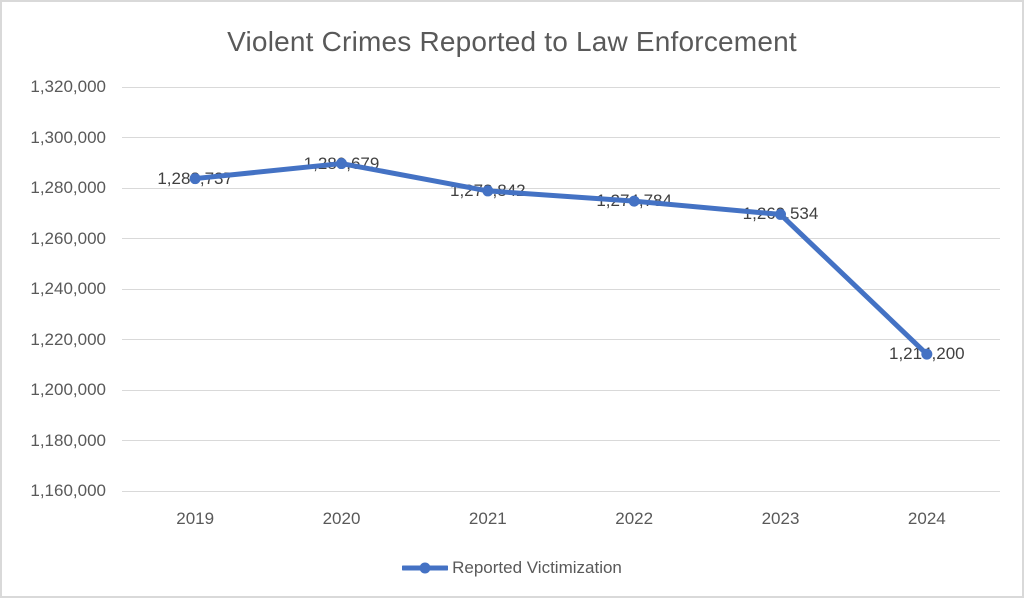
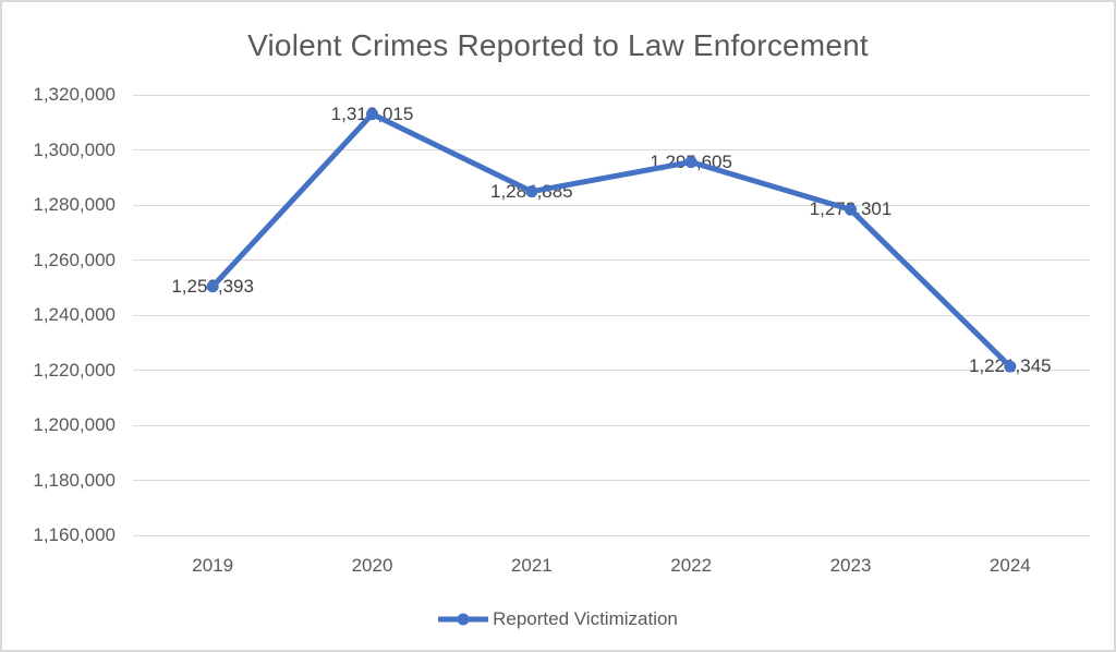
2019: 1,283,737 -> 1,250,393
2020: 1,289,679 -> 1,313,015
2021: 1,278,842 -> 1,284,885
2022: 1,274,784 -> 1,295,605
2023: 1,269,534 -> 1,278,301
2024: 1,214,200 -> 1,221,345
